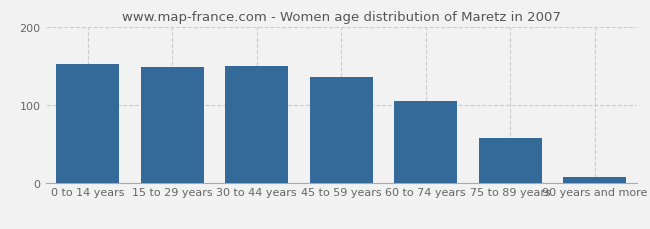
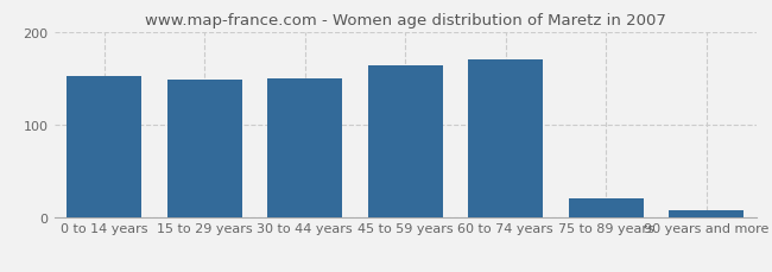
45 to 59 years: 135 -> 164
60 to 74 years: 105 -> 170
75 to 89 years: 57 -> 20
